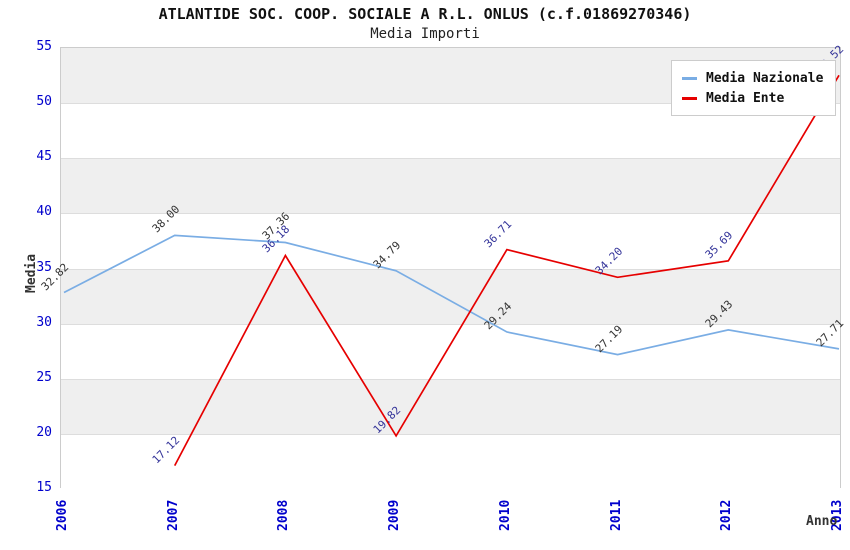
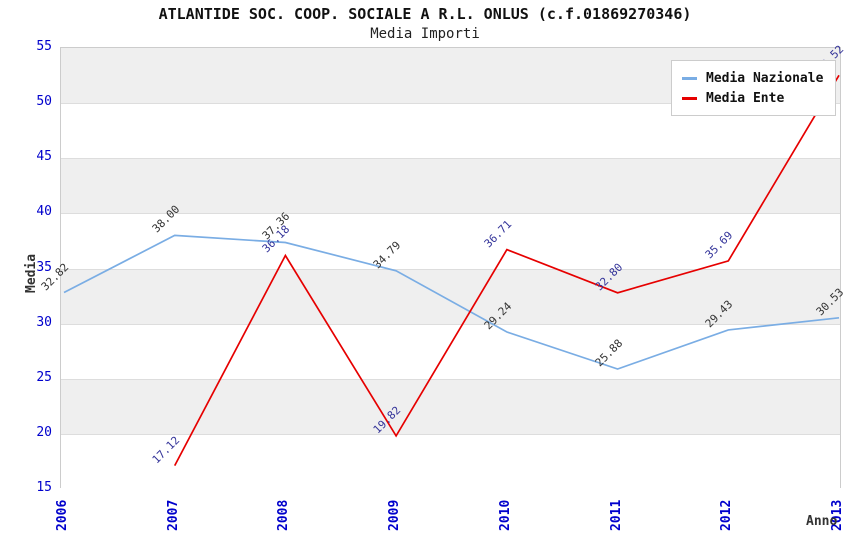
Media Nazionale/2011: 27.19 -> 25.88
Media Ente/2011: 34.20 -> 32.80
Media Nazionale/2013: 27.71 -> 30.53
